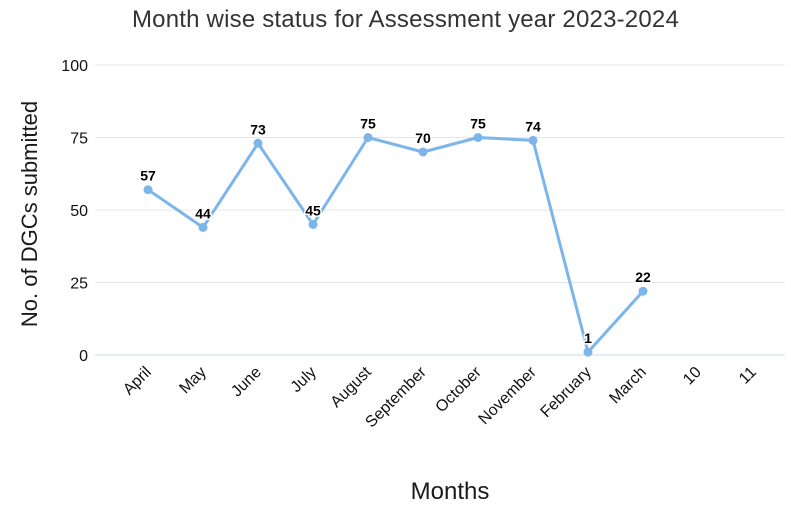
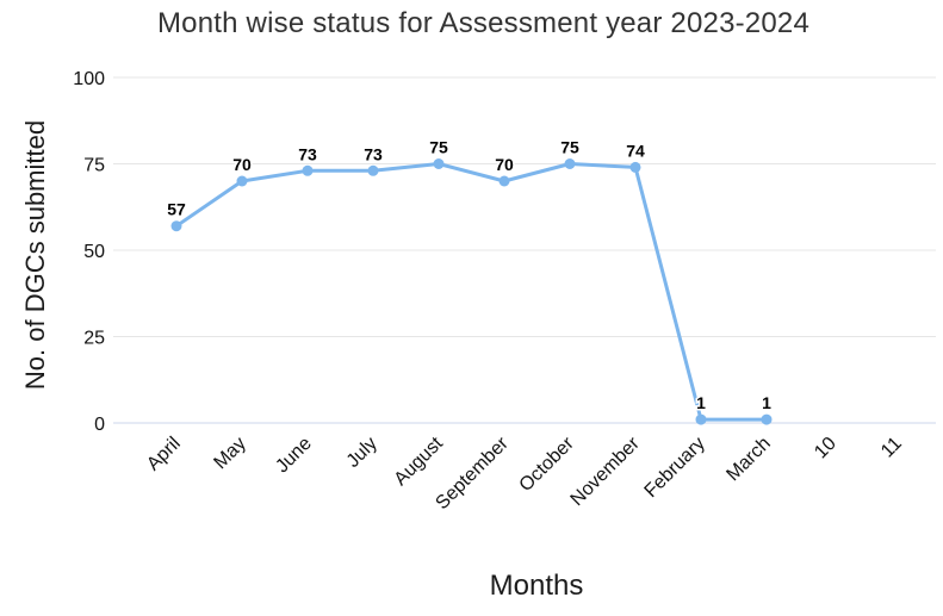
May: 44 -> 70
July: 45 -> 73
March: 22 -> 1
